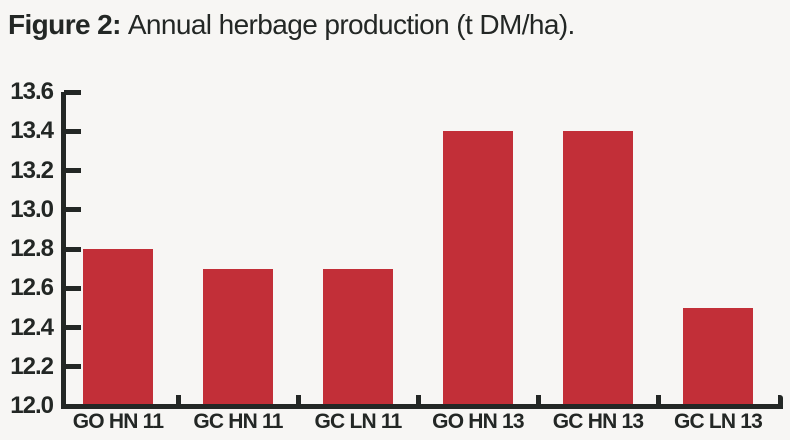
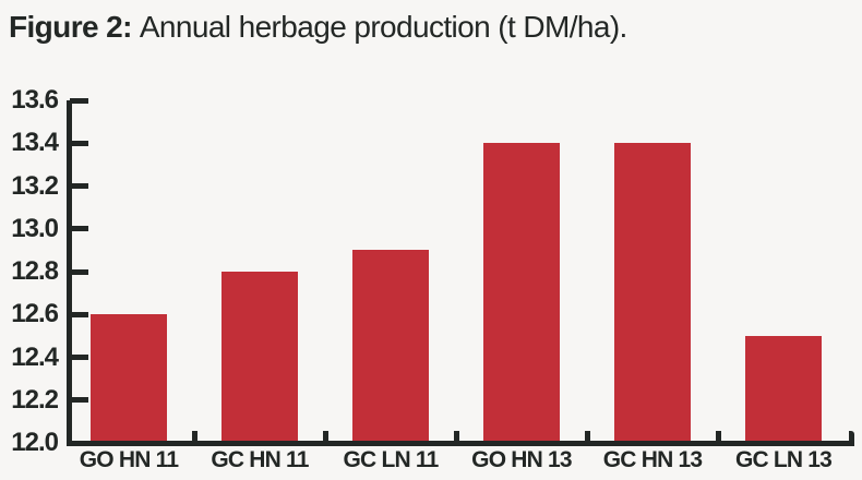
GO HN 11: 12.8 -> 12.6
GC HN 11: 12.7 -> 12.8
GC LN 11: 12.7 -> 12.9
